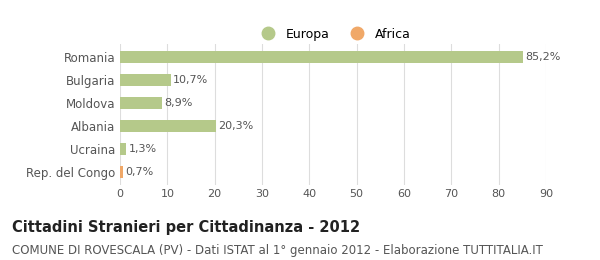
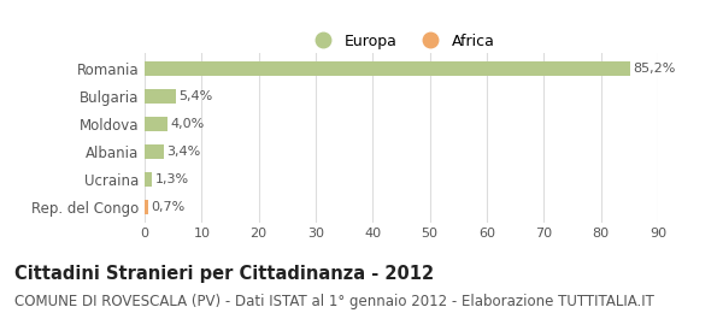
Bulgaria: 10,7% -> 5,4%
Moldova: 8,9% -> 4,0%
Albania: 20,3% -> 3,4%
